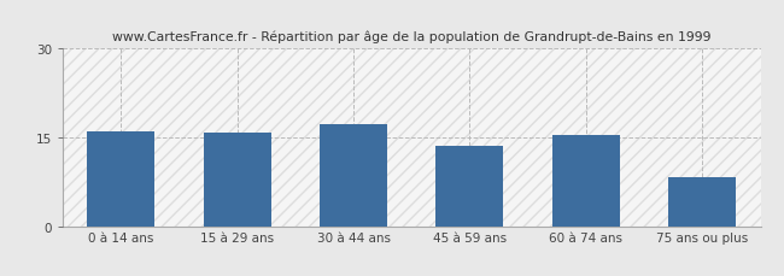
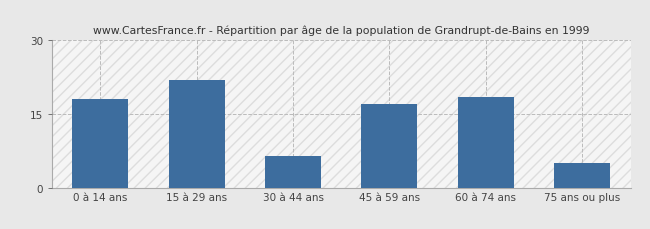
0 à 14 ans: 16.1 -> 18.0
15 à 29 ans: 15.8 -> 22.0
30 à 44 ans: 17.3 -> 6.5
45 à 59 ans: 13.6 -> 17.0
60 à 74 ans: 15.5 -> 18.5
75 ans ou plus: 8.2 -> 5.0
